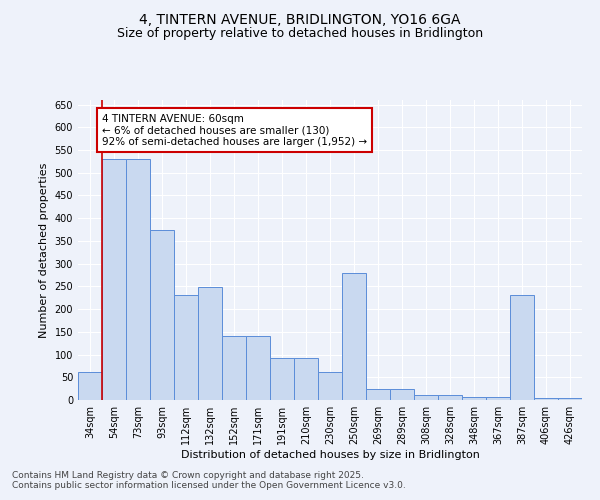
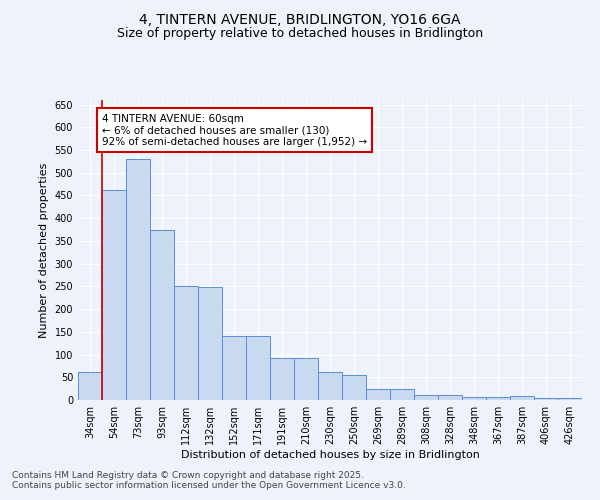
54sqm: 530 -> 462
112sqm: 230 -> 250
250sqm: 280 -> 55
387sqm: 230 -> 8
